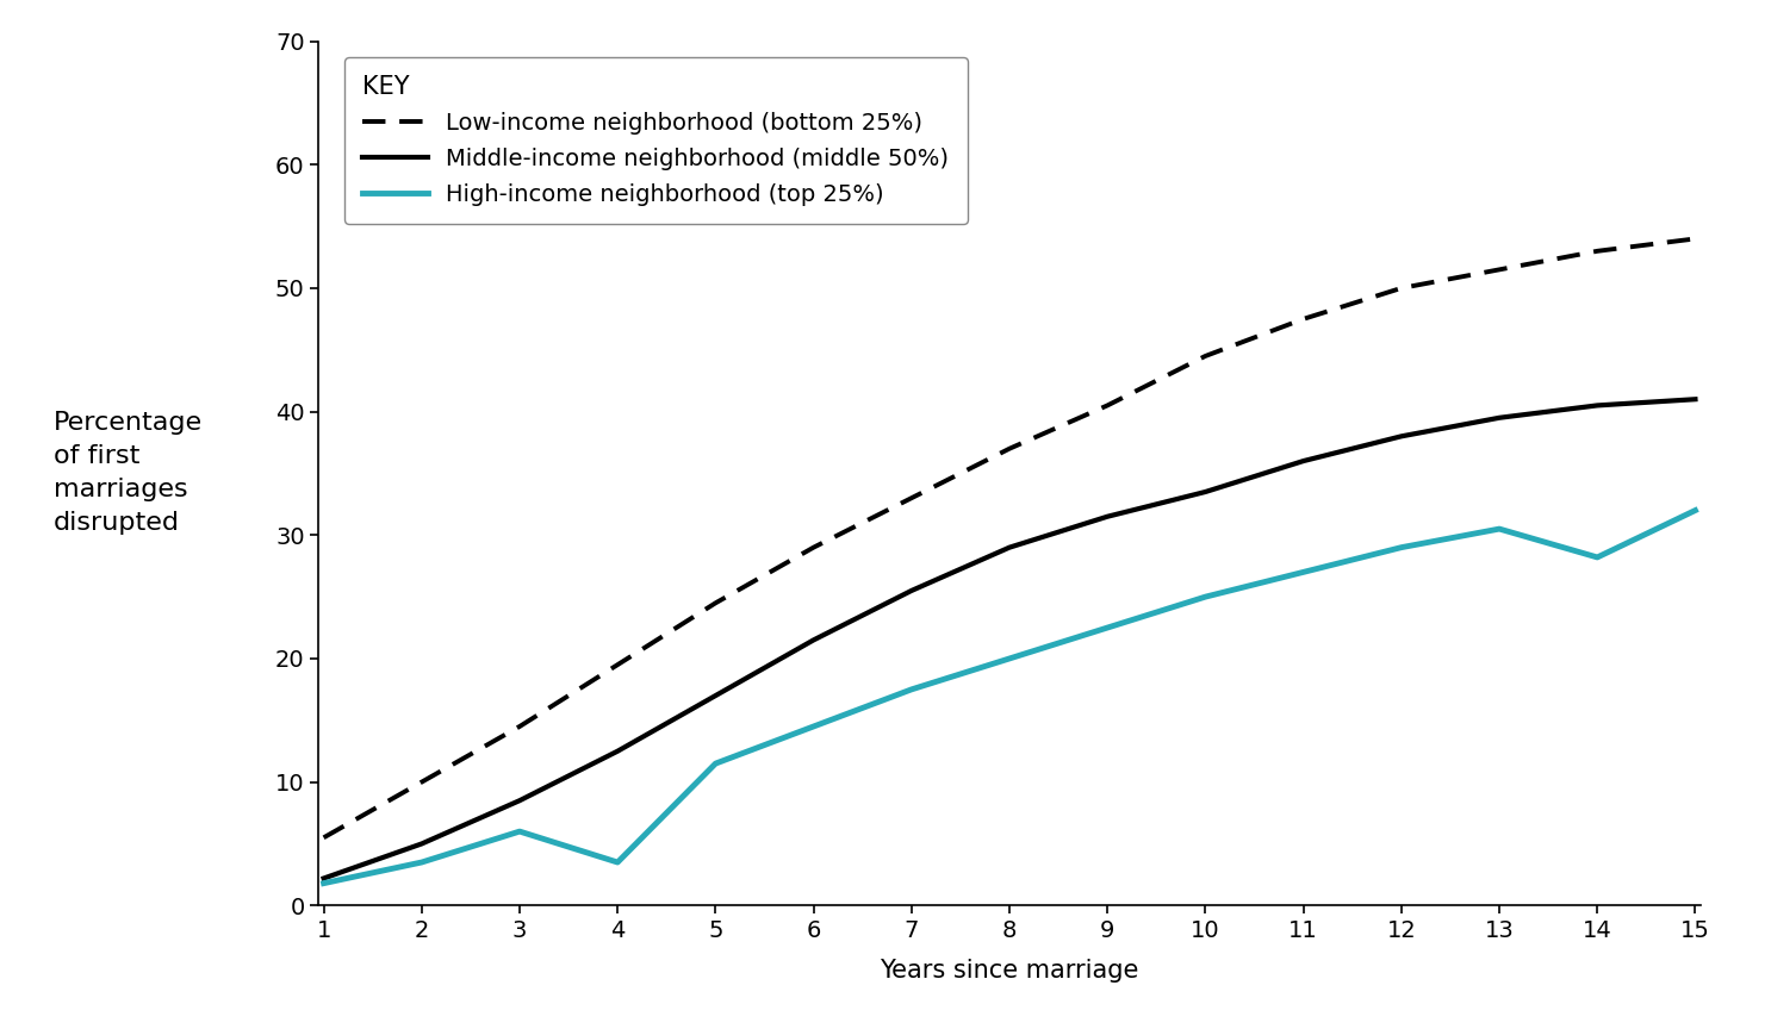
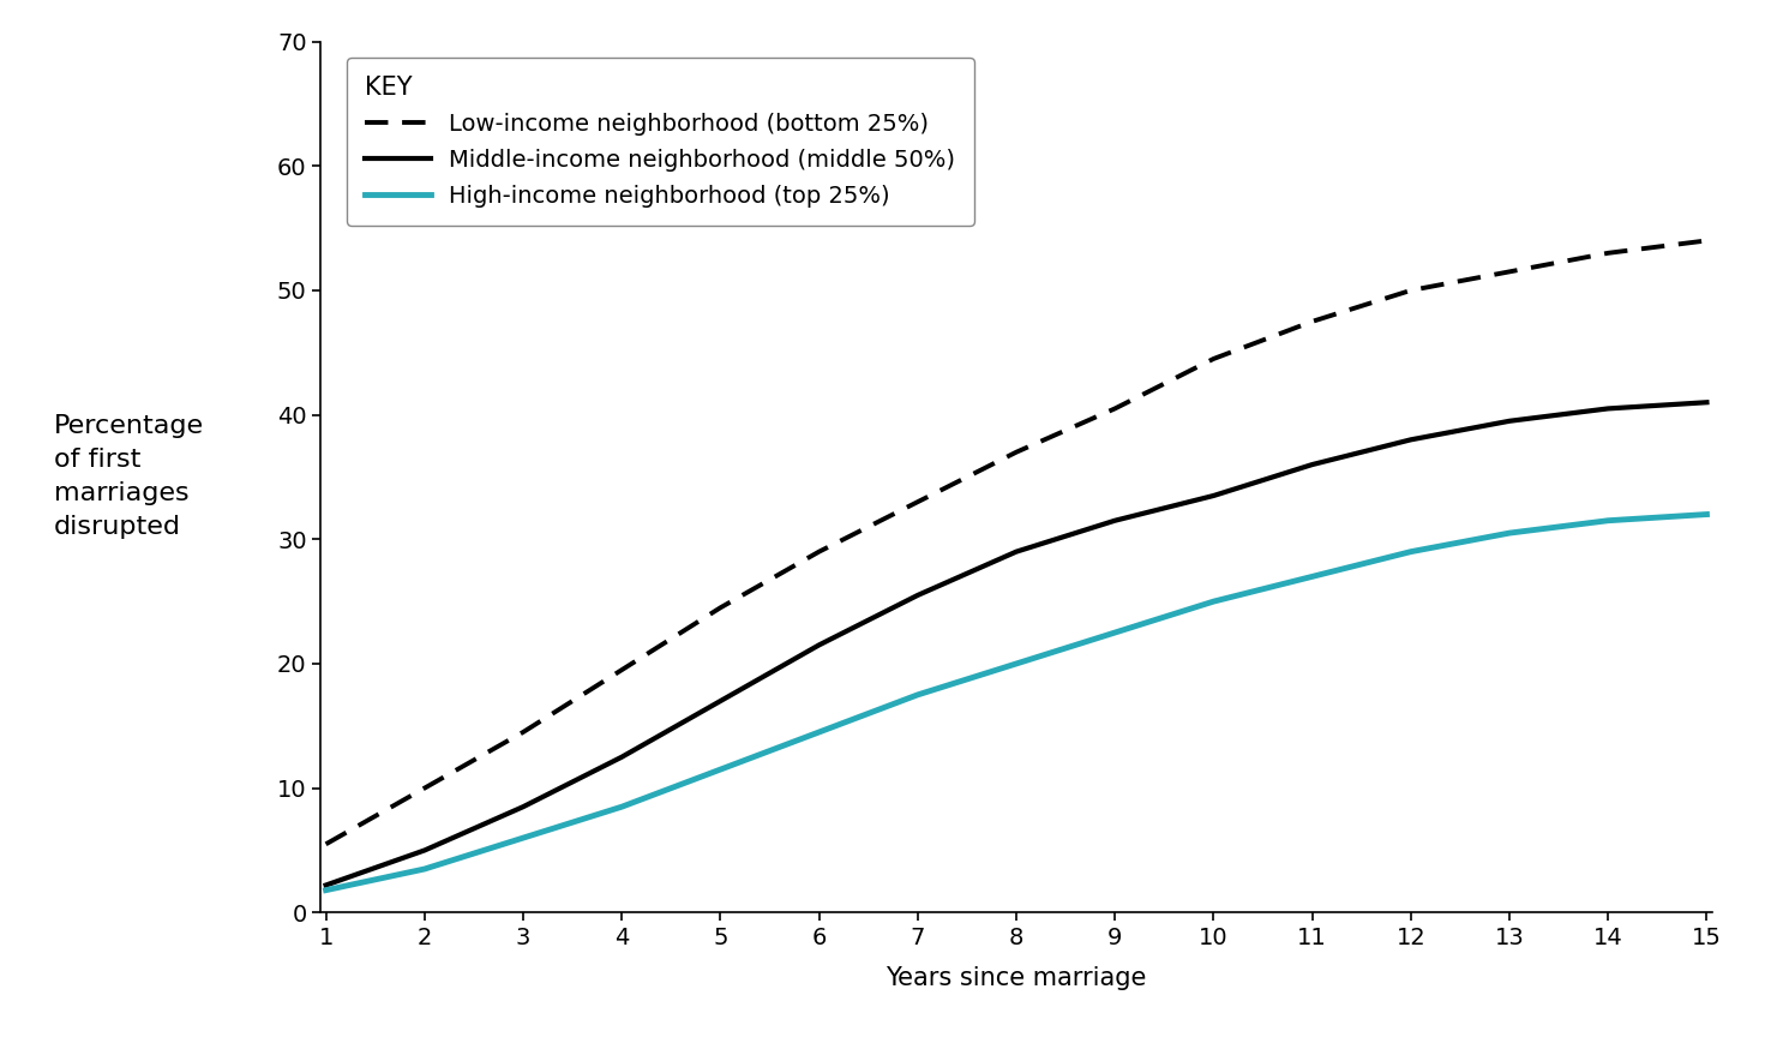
High-income neighborhood (top 25%)/4: 3.5 -> 8.5
High-income neighborhood (top 25%)/14: 28.2 -> 31.5
